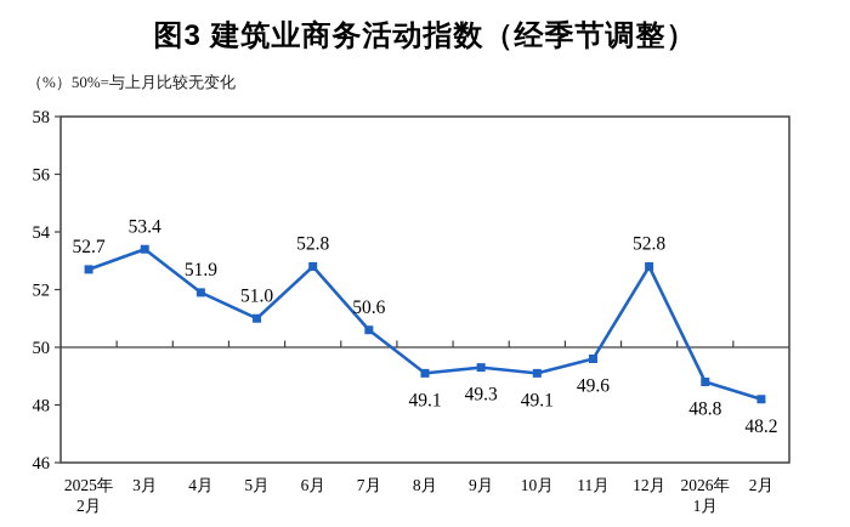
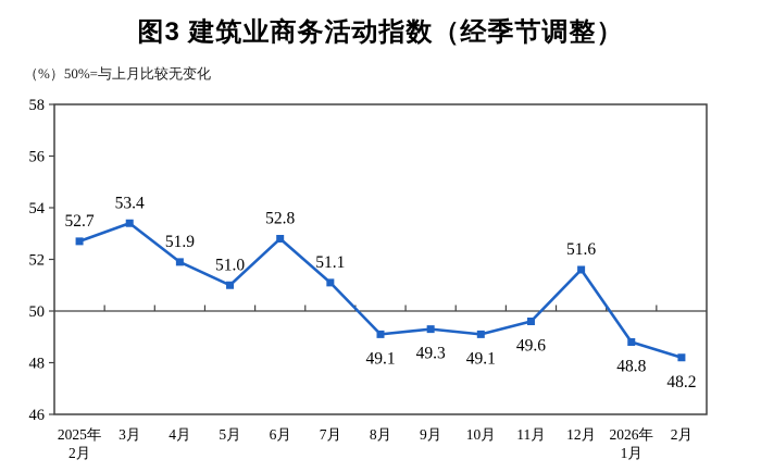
7月: 50.6 -> 51.1
12月: 52.8 -> 51.6
